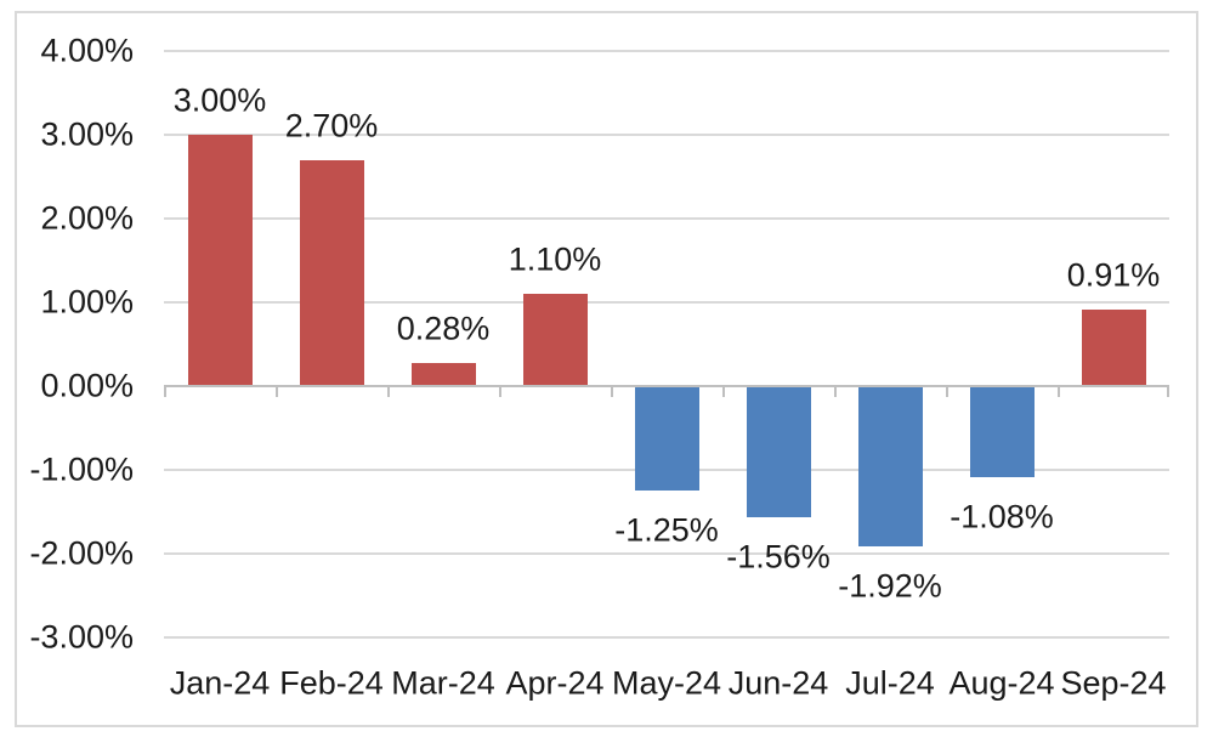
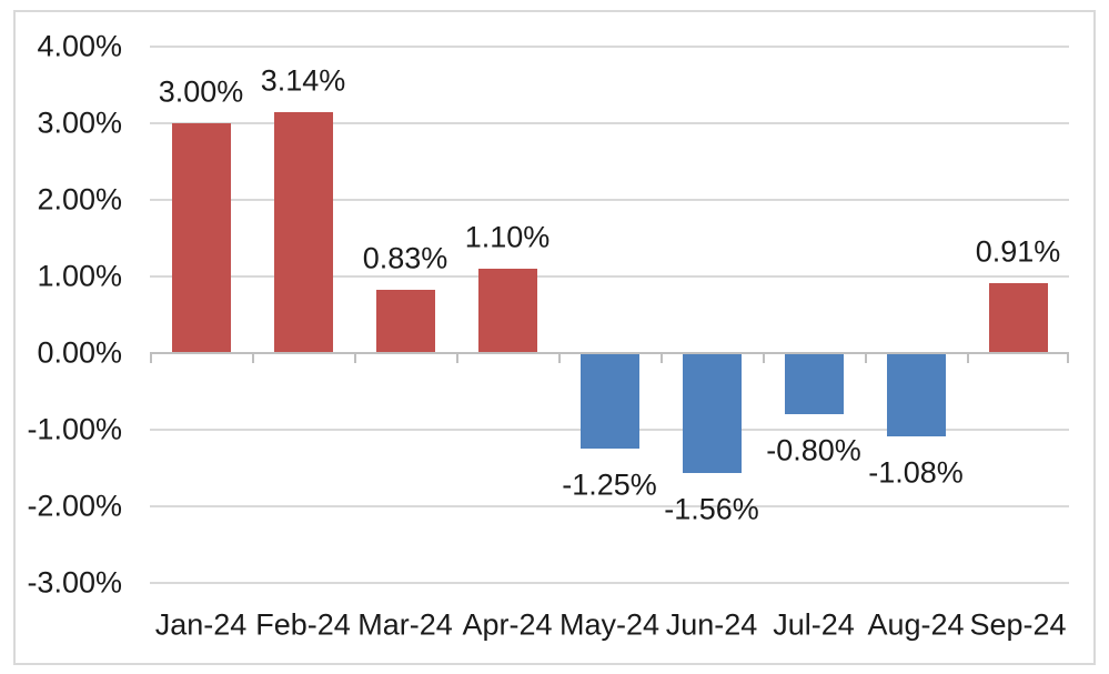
Feb-24: 2.70% -> 3.14%
Mar-24: 0.28% -> 0.83%
Jul-24: -1.92% -> -0.80%
